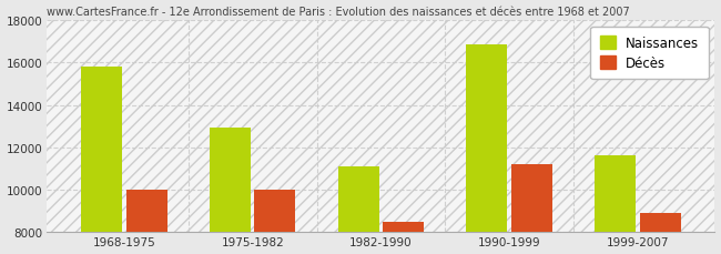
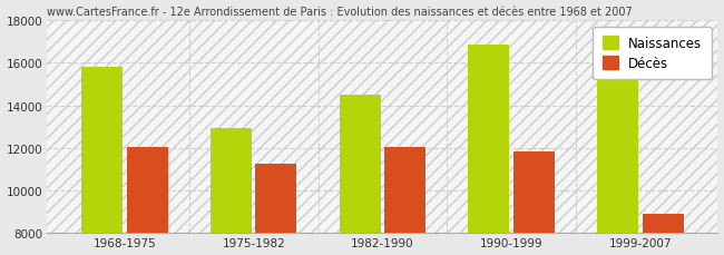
Décès/1968-1975: 10000 -> 12000
Décès/1975-1982: 10000 -> 11300
Naissances/1982-1990: 11100 -> 14500
Décès/1982-1990: 8500 -> 12000
Décès/1990-1999: 11200 -> 11800
Naissances/1999-2007: 11600 -> 15300
